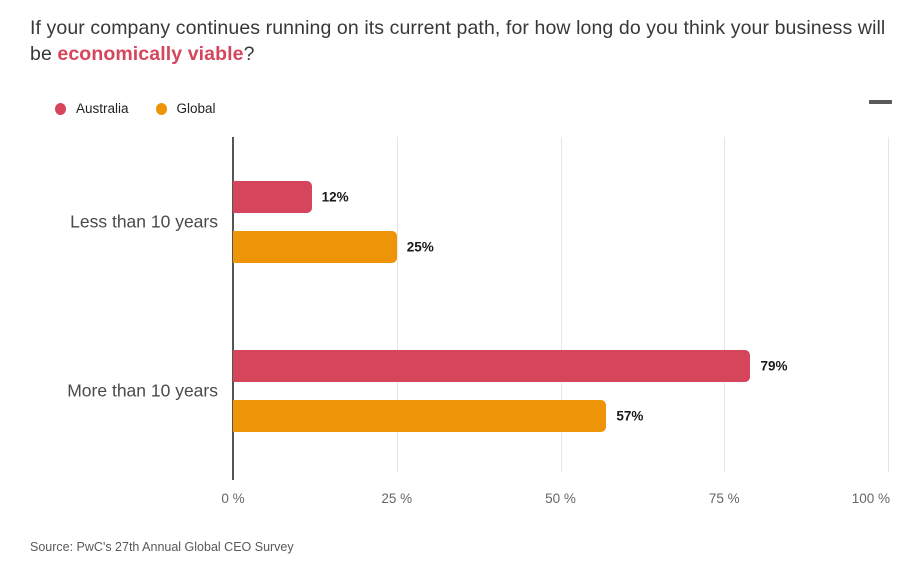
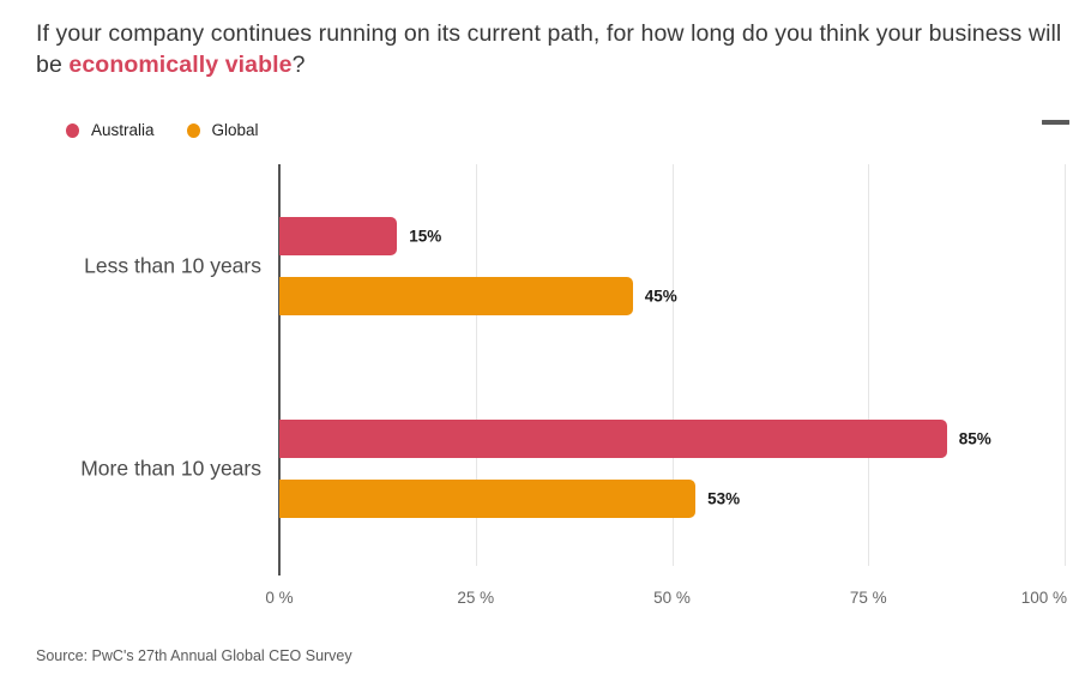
Australia/Less than 10 years: 12% -> 15%
Global/Less than 10 years: 25% -> 45%
Australia/More than 10 years: 79% -> 85%
Global/More than 10 years: 57% -> 53%
